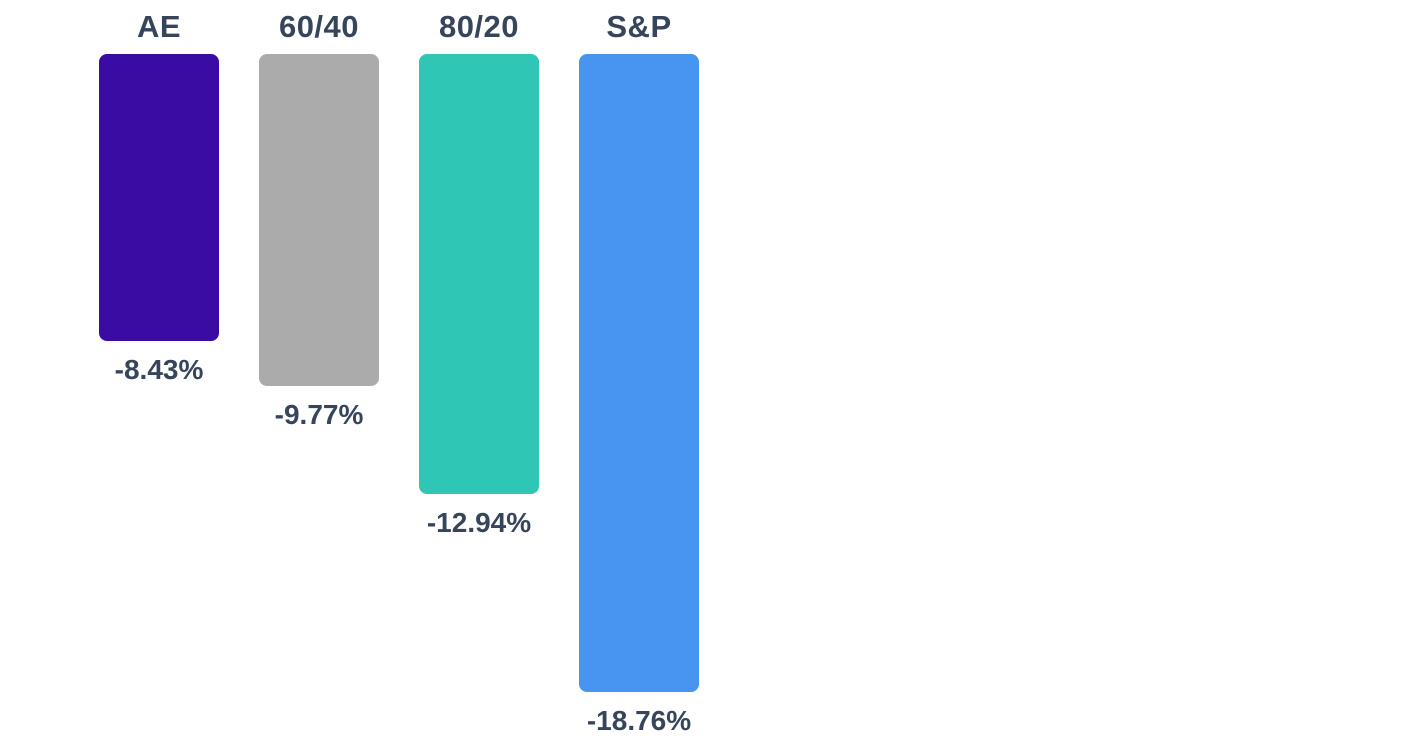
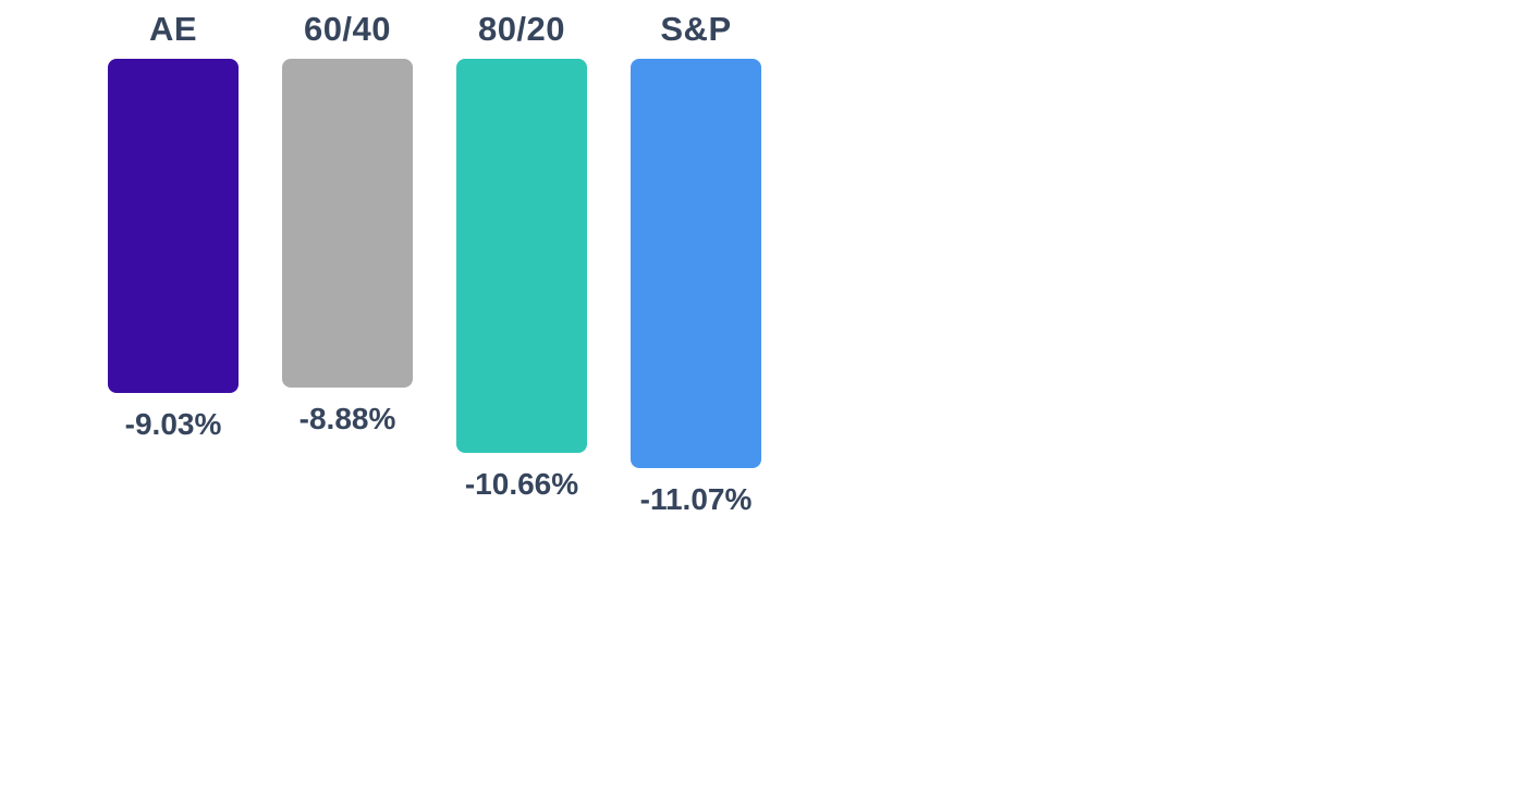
AE: -8.43% -> -9.03%
60/40: -9.77% -> -8.88%
80/20: -12.94% -> -10.66%
S&P: -18.76% -> -11.07%
